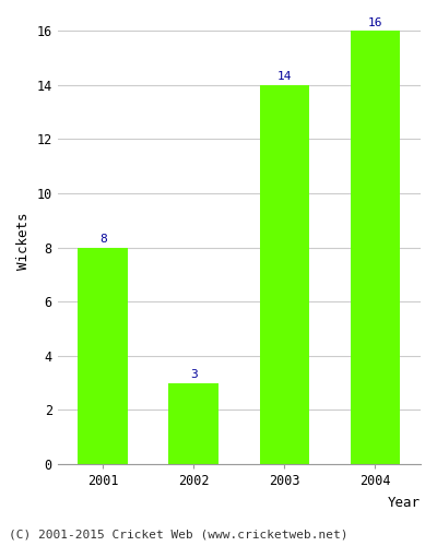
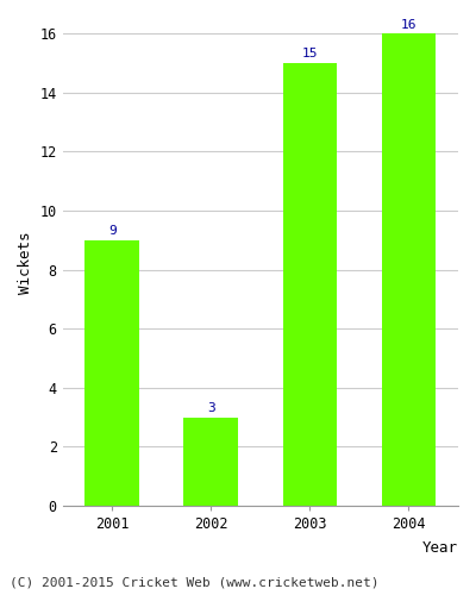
2001: 8 -> 9
2003: 14 -> 15
